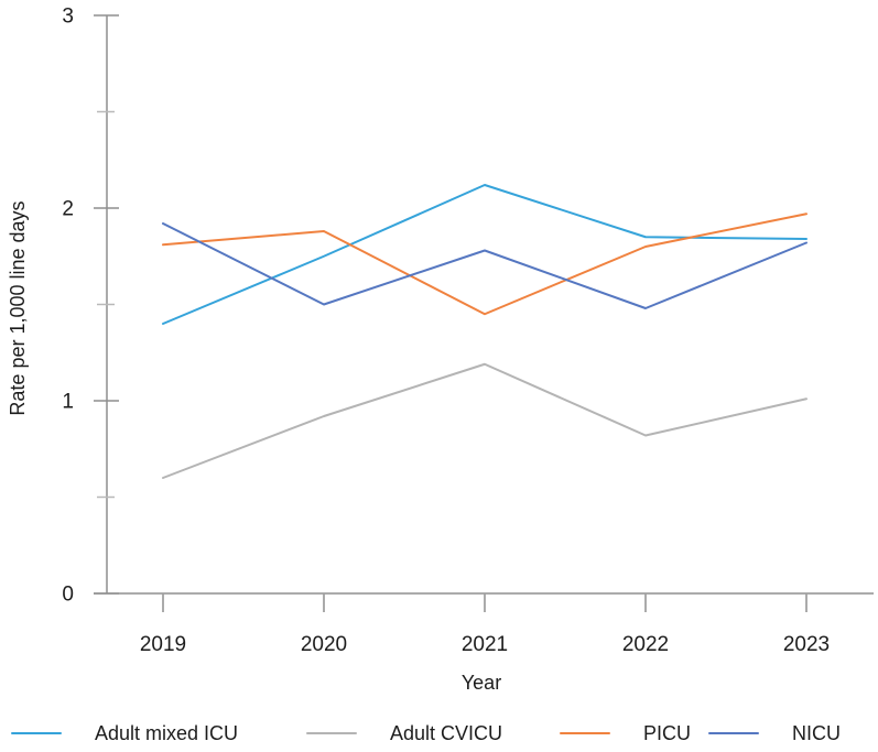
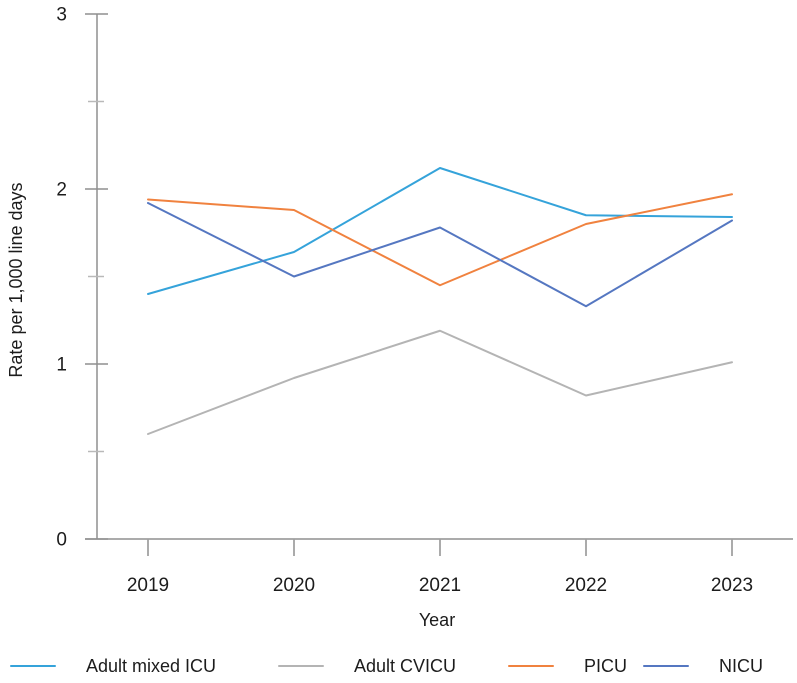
PICU/2019: 1.81 -> 1.94
Adult mixed ICU/2020: 1.75 -> 1.64
NICU/2022: 1.48 -> 1.33
